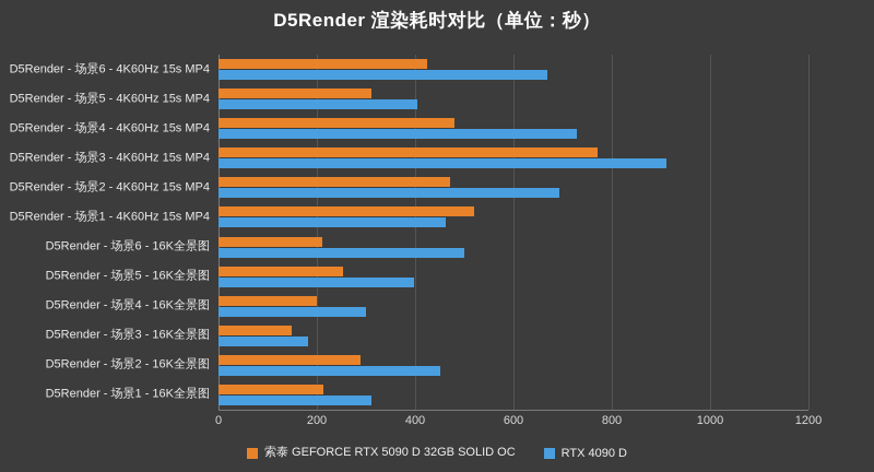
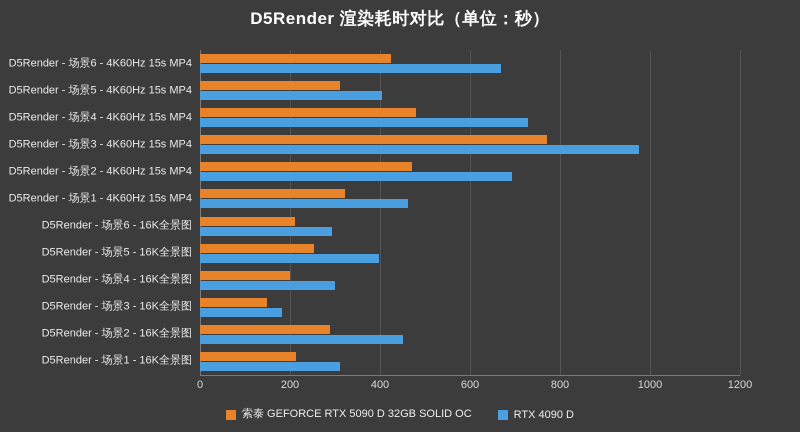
RTX 4090 D/D5Render - 场景6 - 16K全景图: 500 -> 290
索泰 GEFORCE RTX 5090 D 32GB SOLID OC/D5Render - 场景1 - 4K60Hz 15s MP4: 520 -> 320
RTX 4090 D/D5Render - 场景3 - 4K60Hz 15s MP4: 910 -> 980
